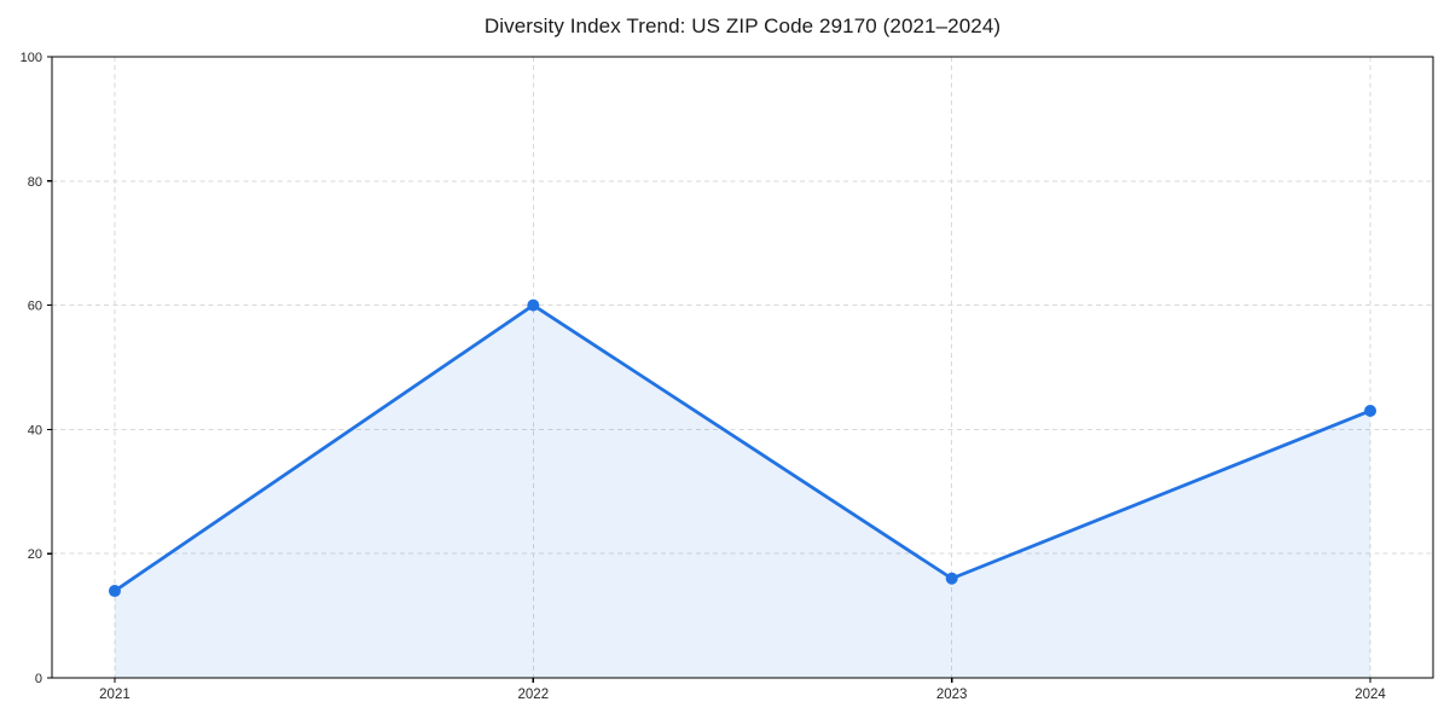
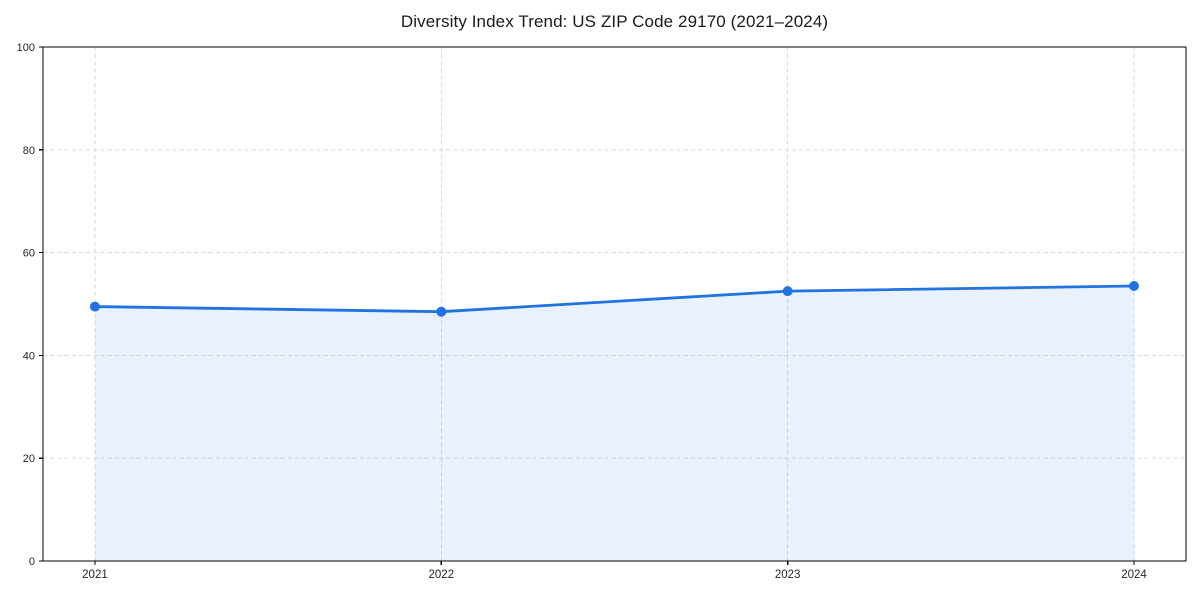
2021: 14 -> 50
2022: 60 -> 48
2023: 16 -> 52
2024: 43 -> 54
